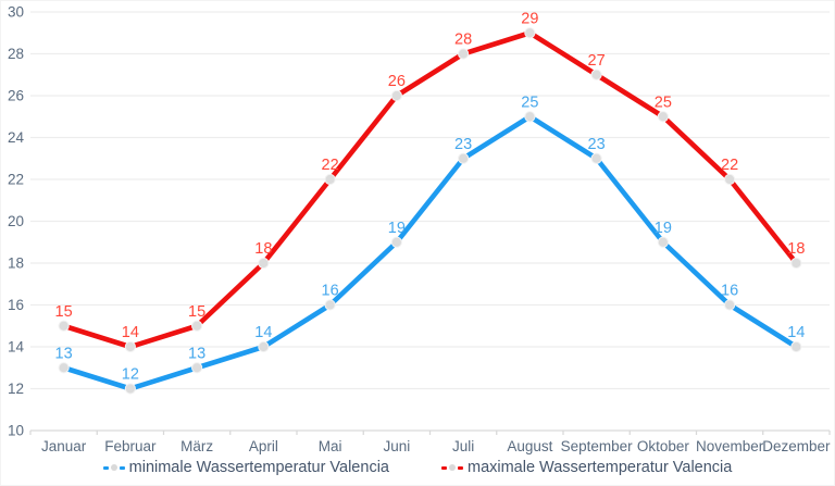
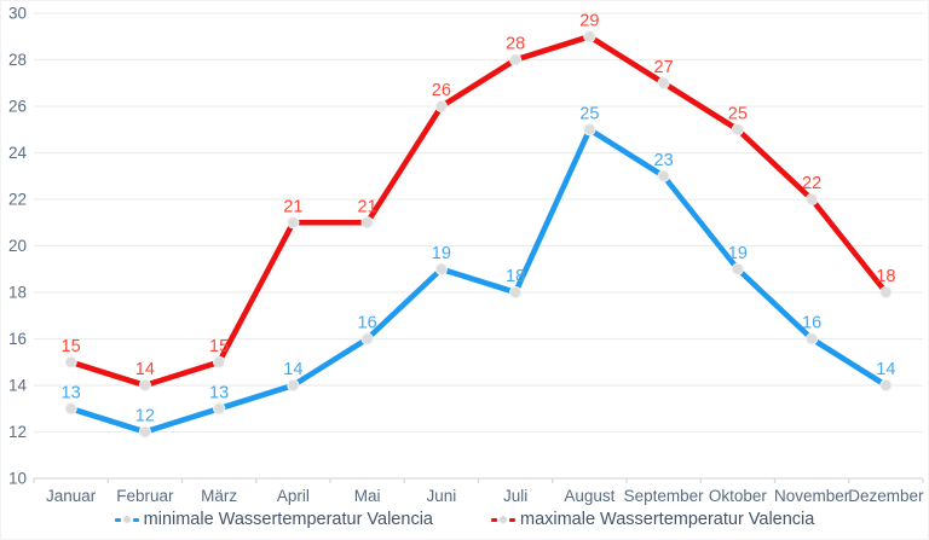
maximale Wassertemperatur Valencia/April: 18 -> 21
maximale Wassertemperatur Valencia/Mai: 22 -> 21
minimale Wassertemperatur Valencia/Juli: 23 -> 18
